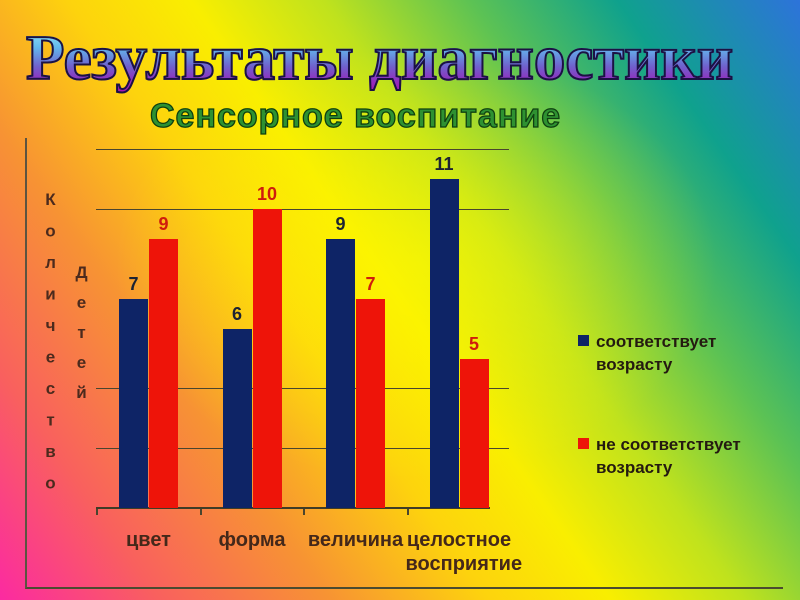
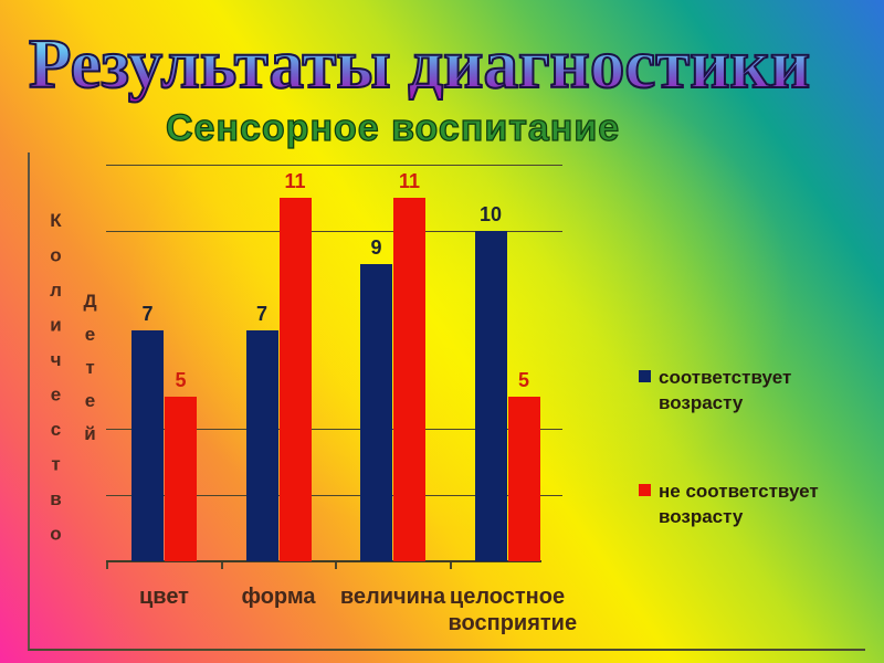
не соответствует возрасту/цвет: 9 -> 5
соответствует возрасту/форма: 6 -> 7
не соответствует возрасту/форма: 10 -> 11
не соответствует возрасту/величина: 7 -> 11
соответствует возрасту/целостное восприятие: 11 -> 10
